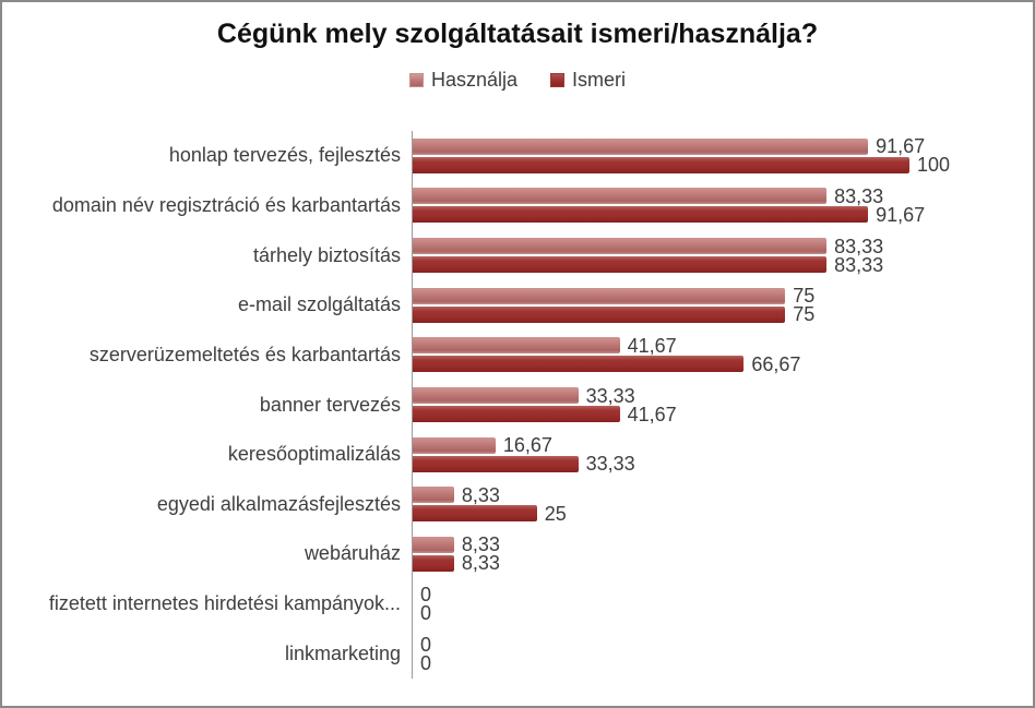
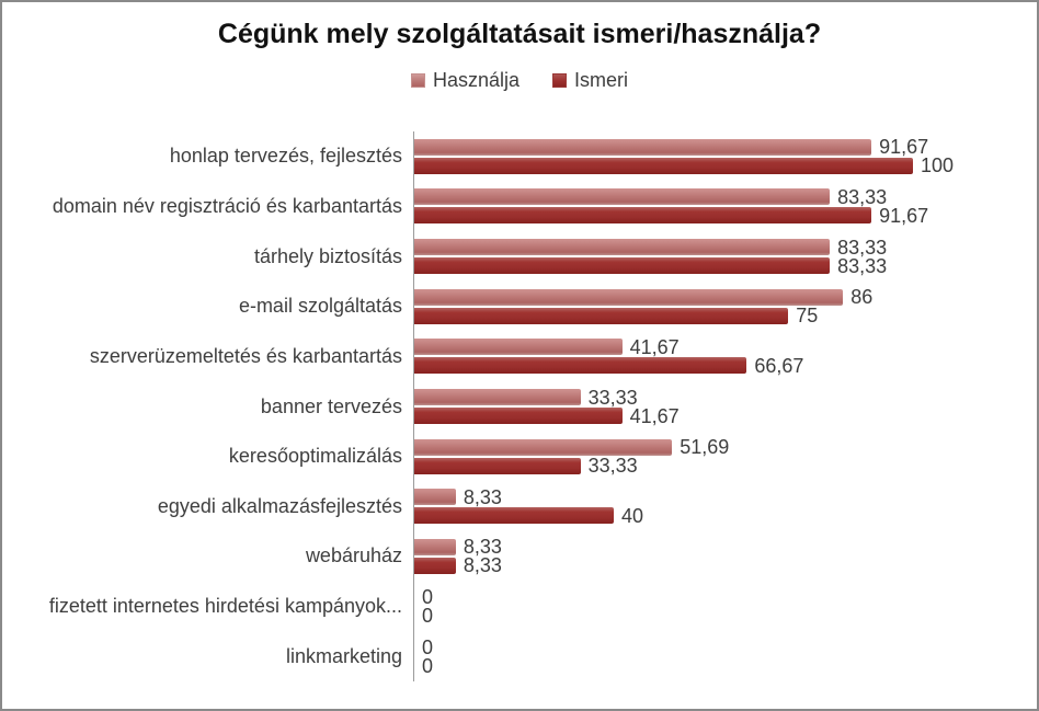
Használja/e-mail szolgáltatás: 75 -> 86
Használja/keresőoptimalizálás: 16,67 -> 51,69
Ismeri/egyedi alkalmazásfejlesztés: 25 -> 40
